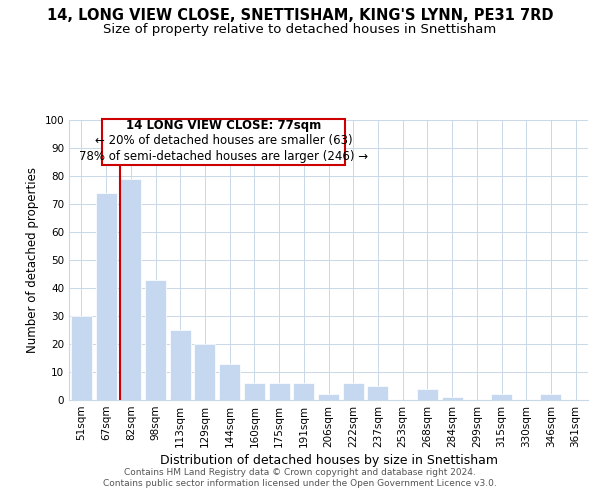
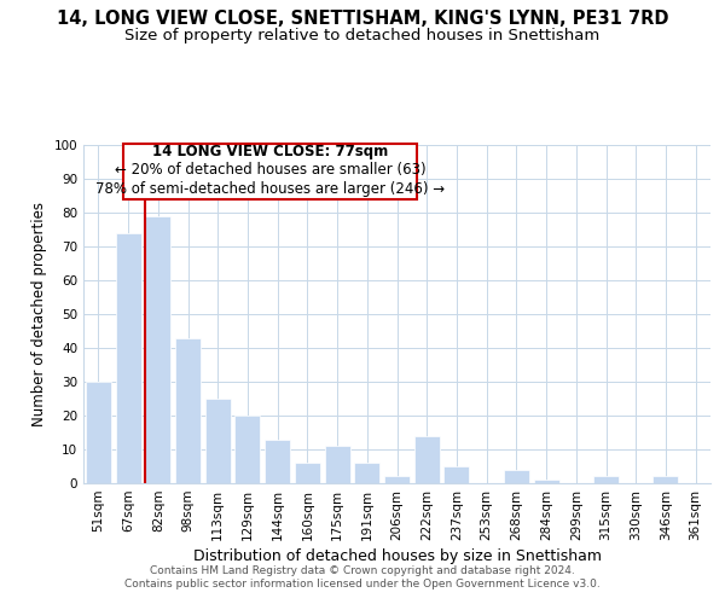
175sqm: 6 -> 11
222sqm: 6 -> 14
